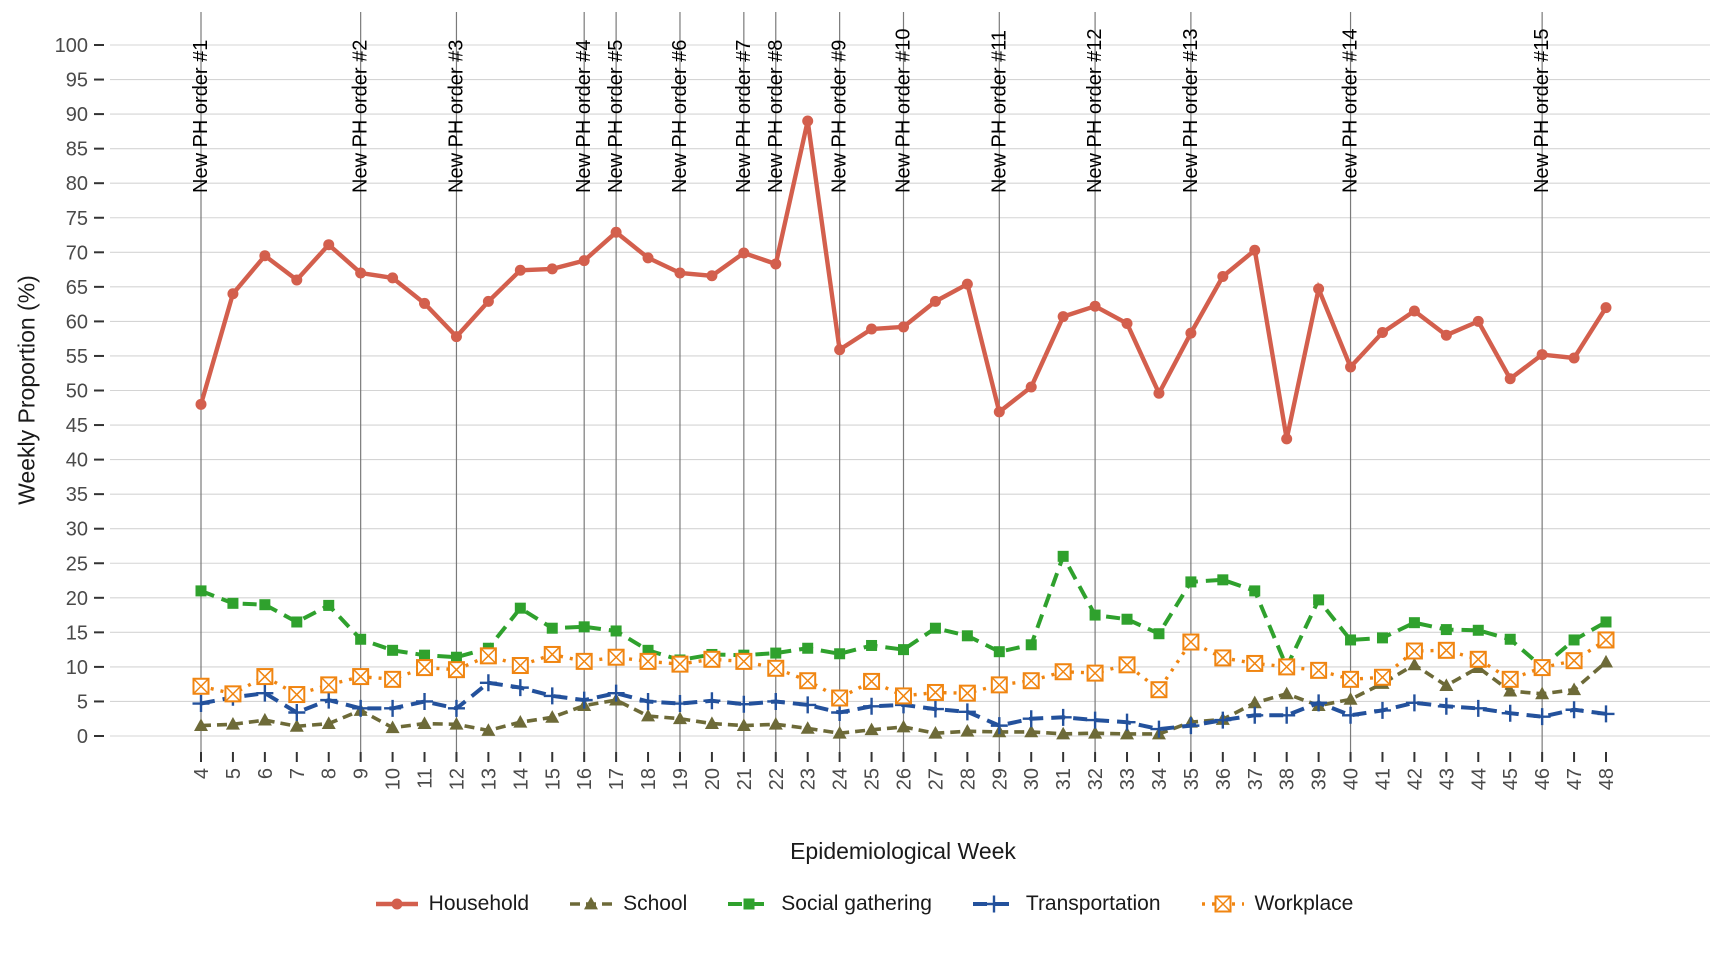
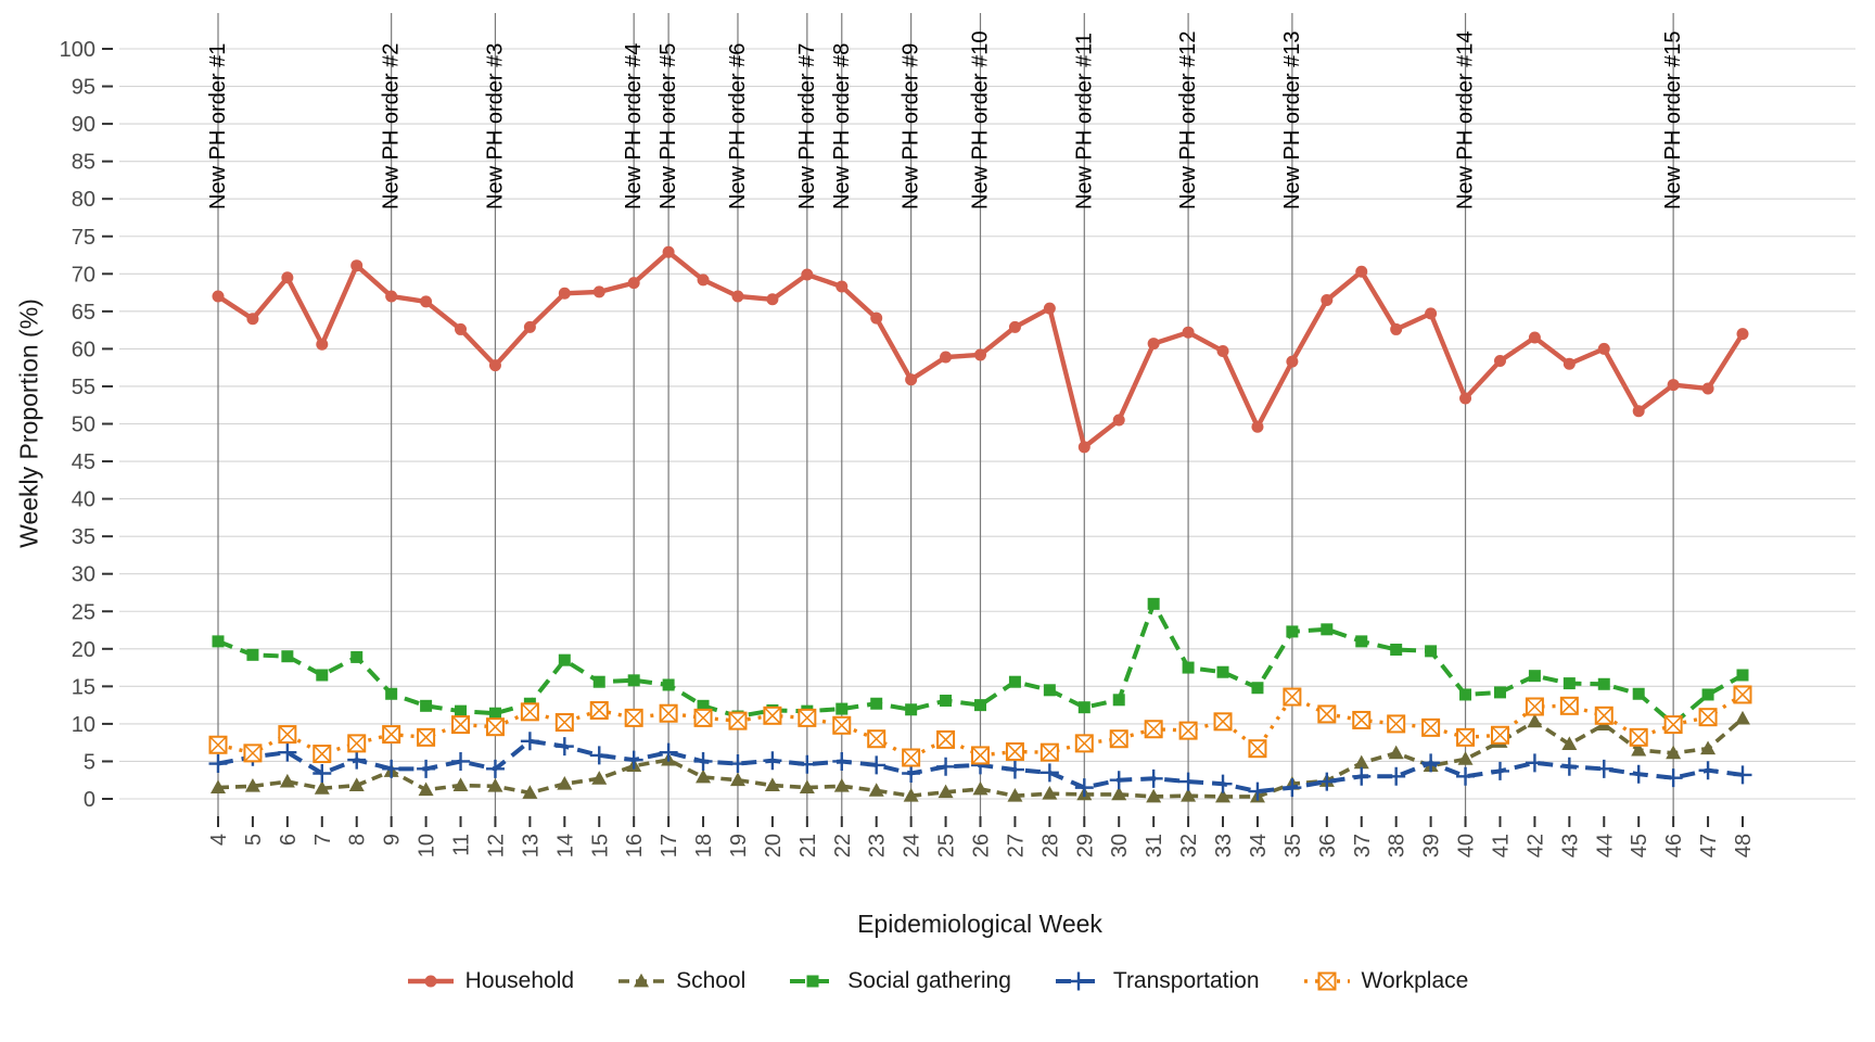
Household/4: 48 -> 67
Household/7: 66 -> 61
Household/23: 89 -> 64
Household/38: 43 -> 63
Social gathering/38: 10 -> 20
